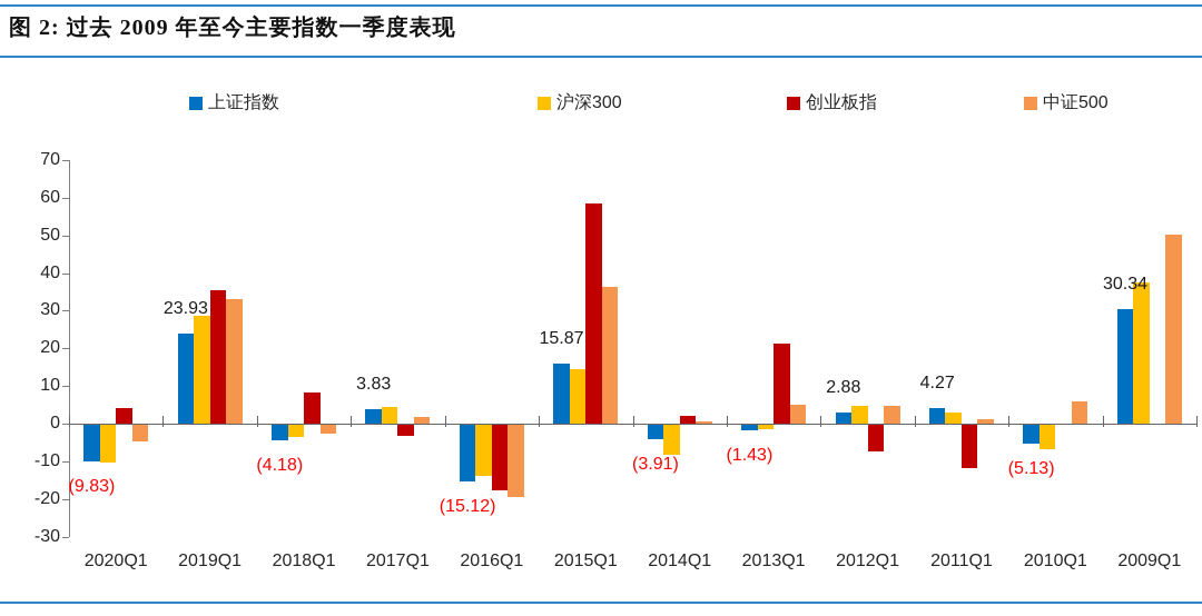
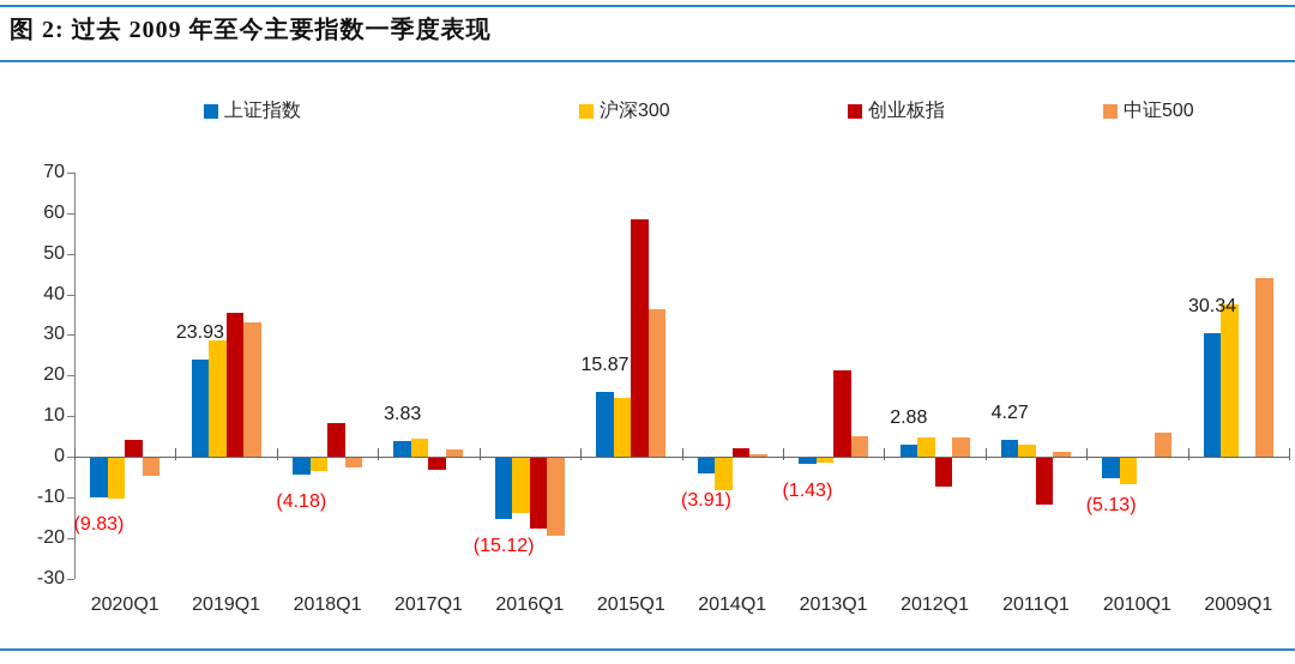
中证500/2009Q1: 50 -> 44
